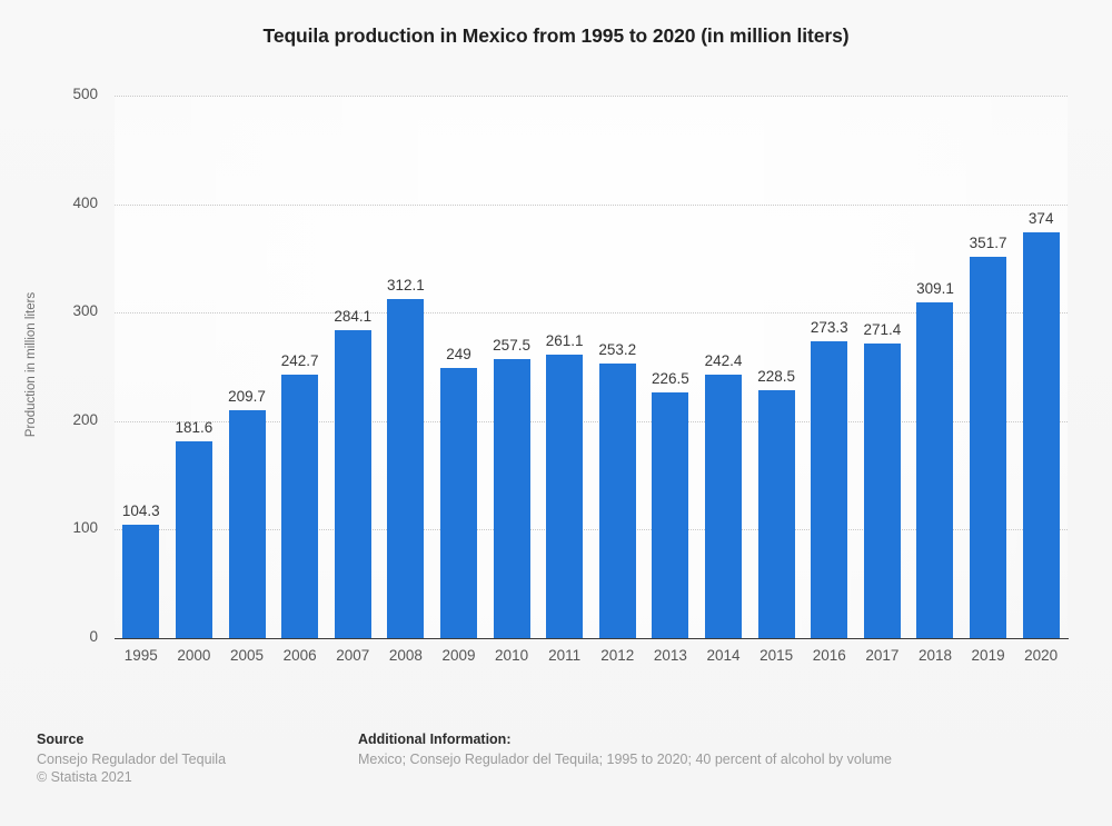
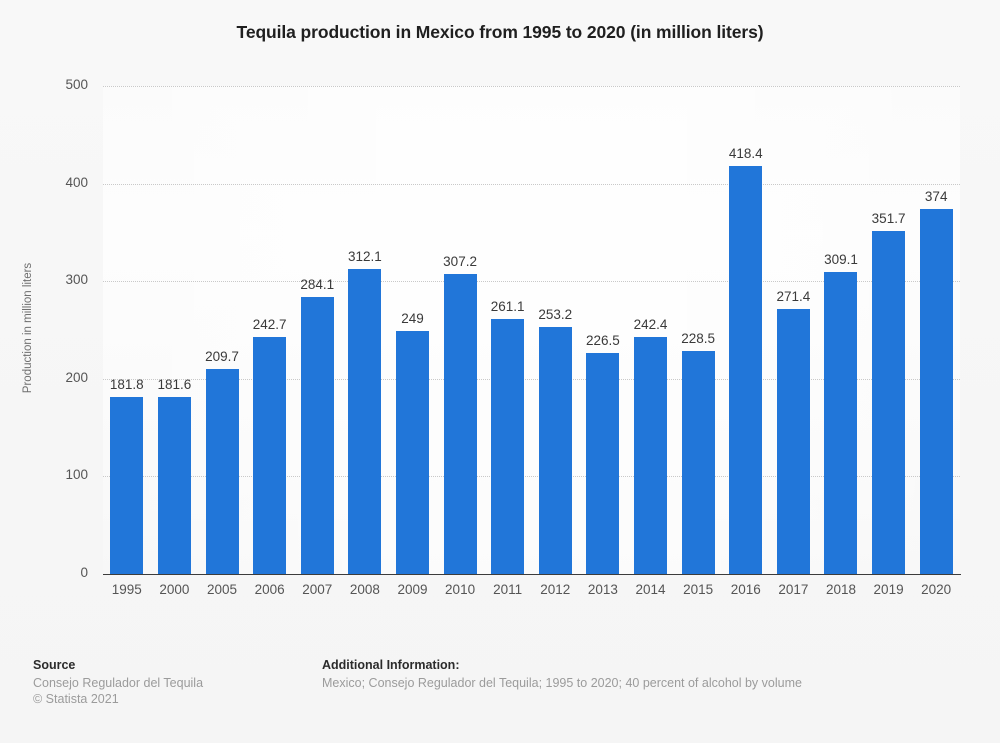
1995: 104.3 -> 181.8
2010: 257.5 -> 307.2
2016: 273.3 -> 418.4
